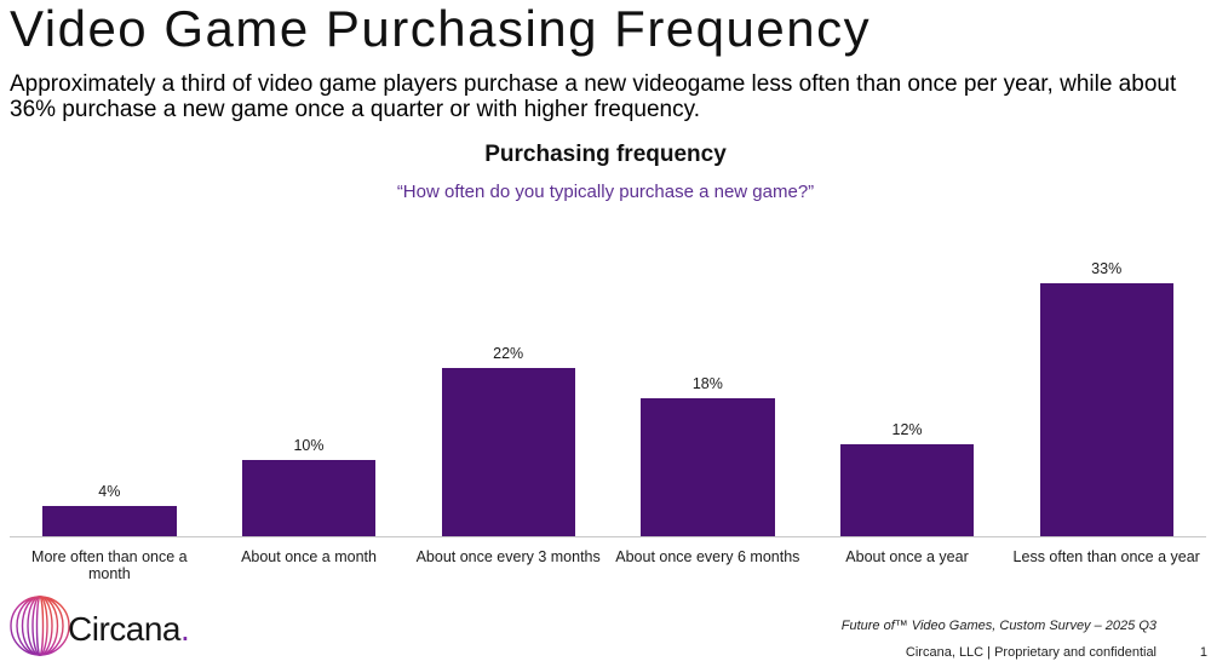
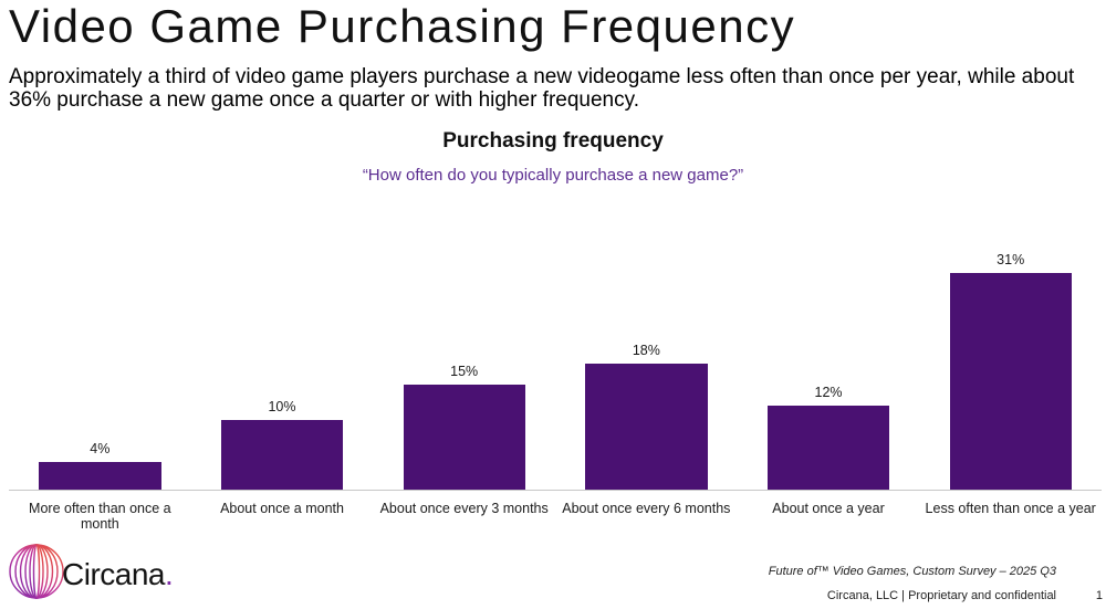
About once every 3 months: 22% -> 15%
Less often than once a year: 33% -> 31%
